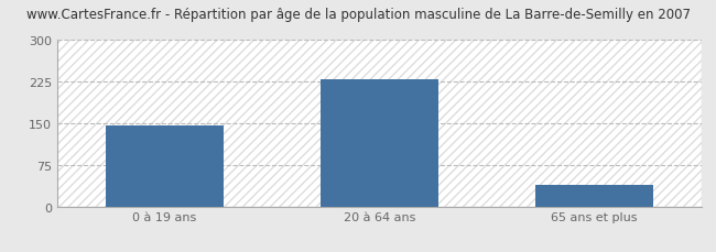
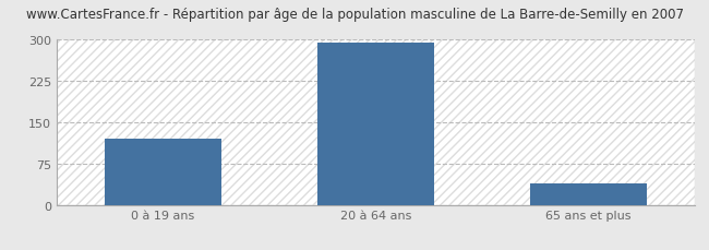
0 à 19 ans: 146 -> 120
20 à 64 ans: 228 -> 293
